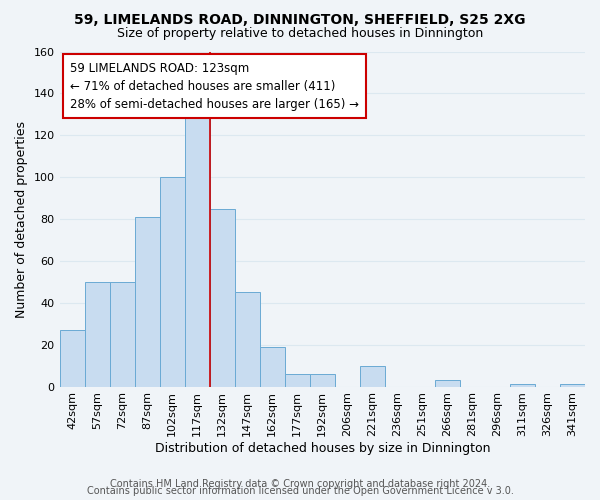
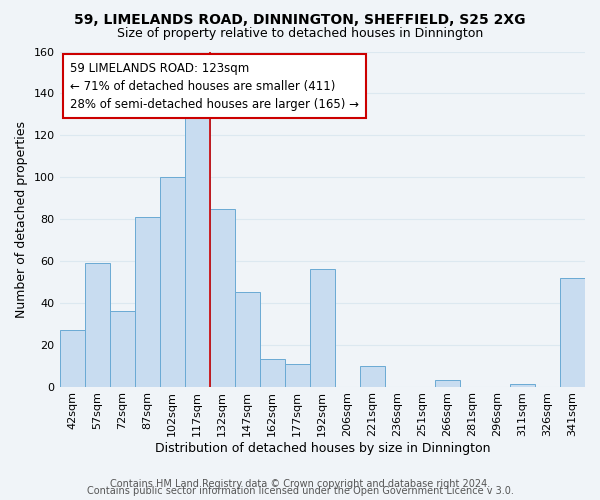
57sqm: 50 -> 59
72sqm: 50 -> 36
162sqm: 19 -> 13
177sqm: 6 -> 11
192sqm: 6 -> 56
341sqm: 1 -> 52
